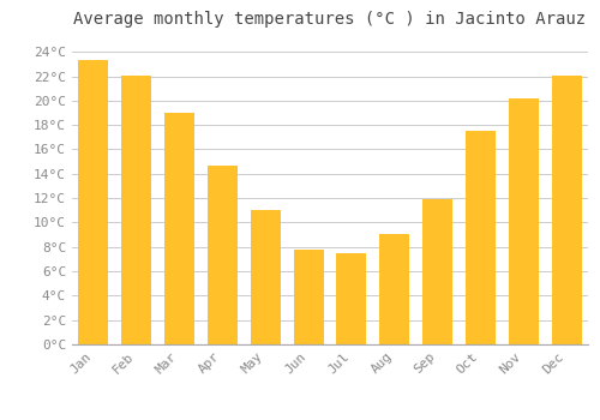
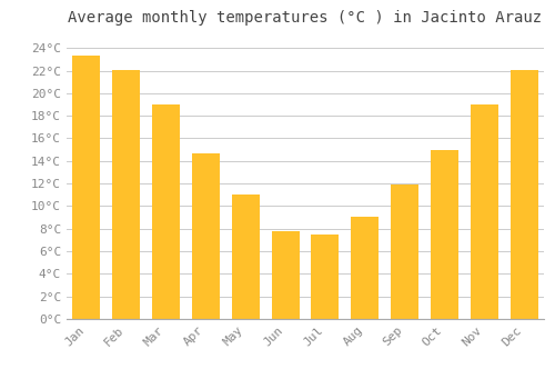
Oct: 17.5°C -> 15.0°C
Nov: 20.2°C -> 19.0°C
